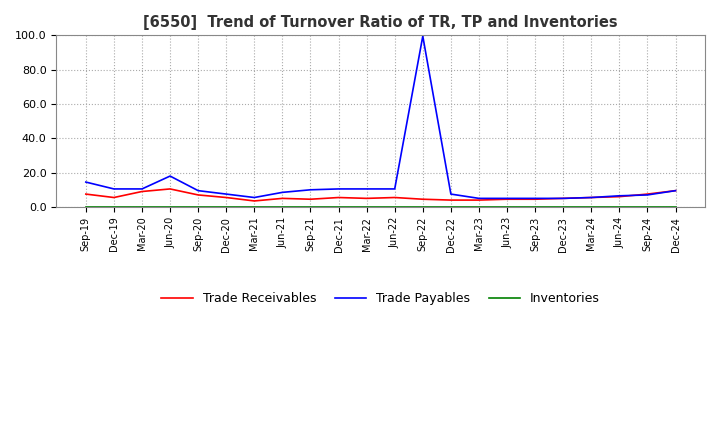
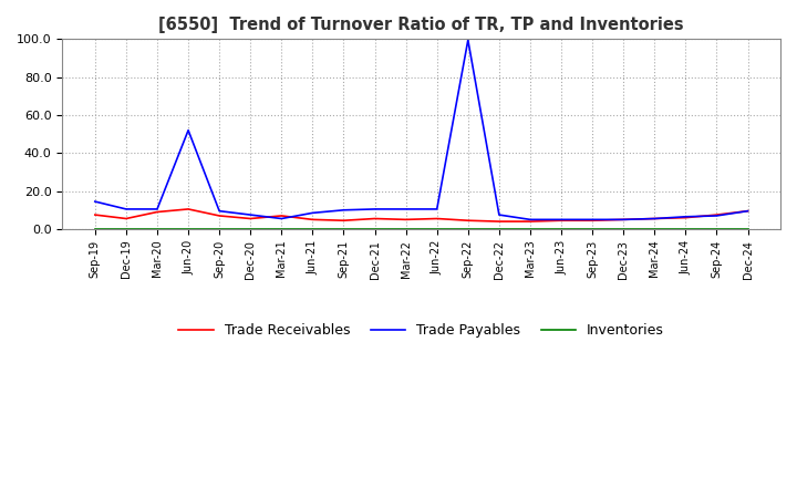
Trade Payables/Jun-20: 18 -> 52
Trade Receivables/Mar-21: 4 -> 7
